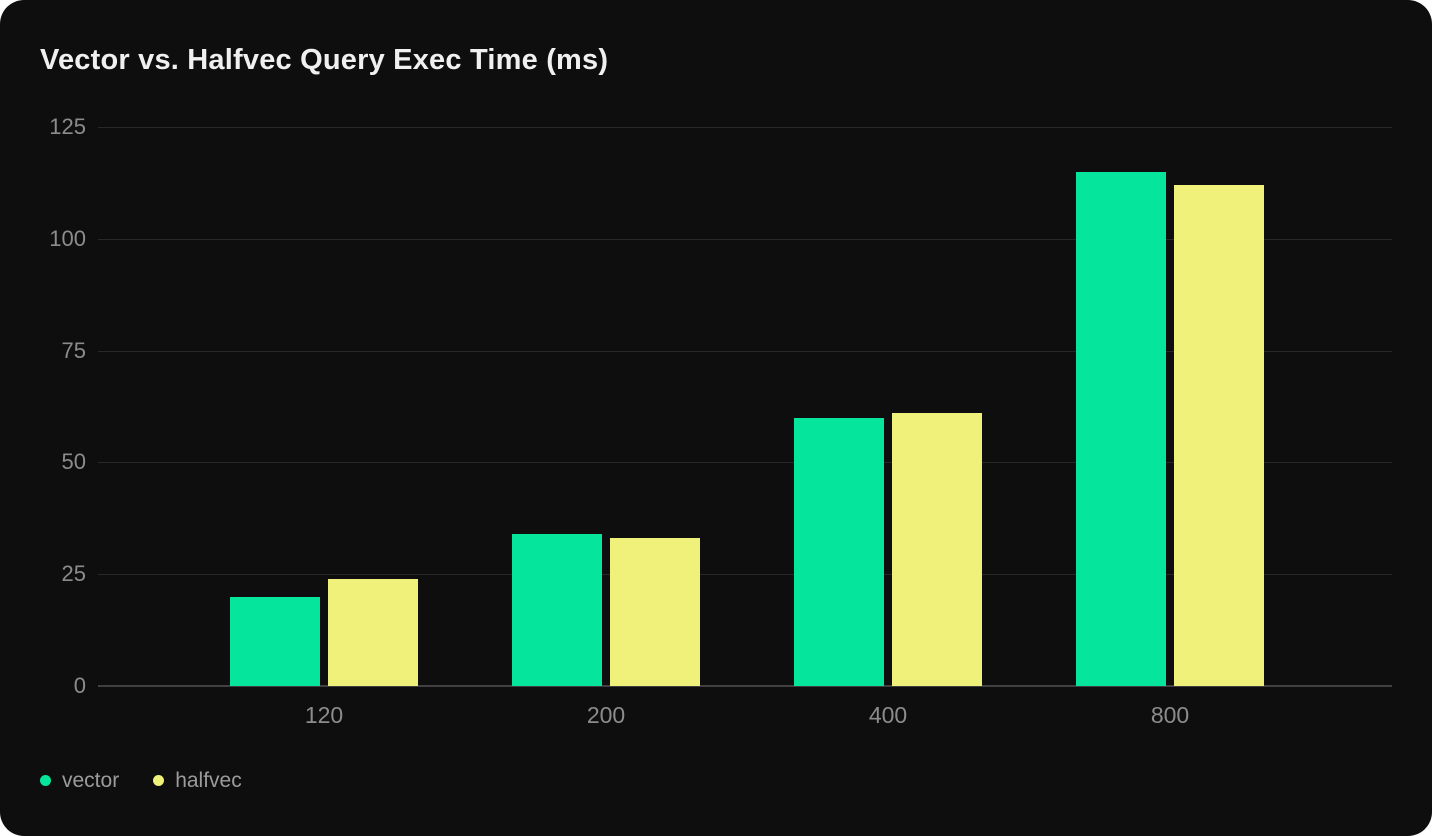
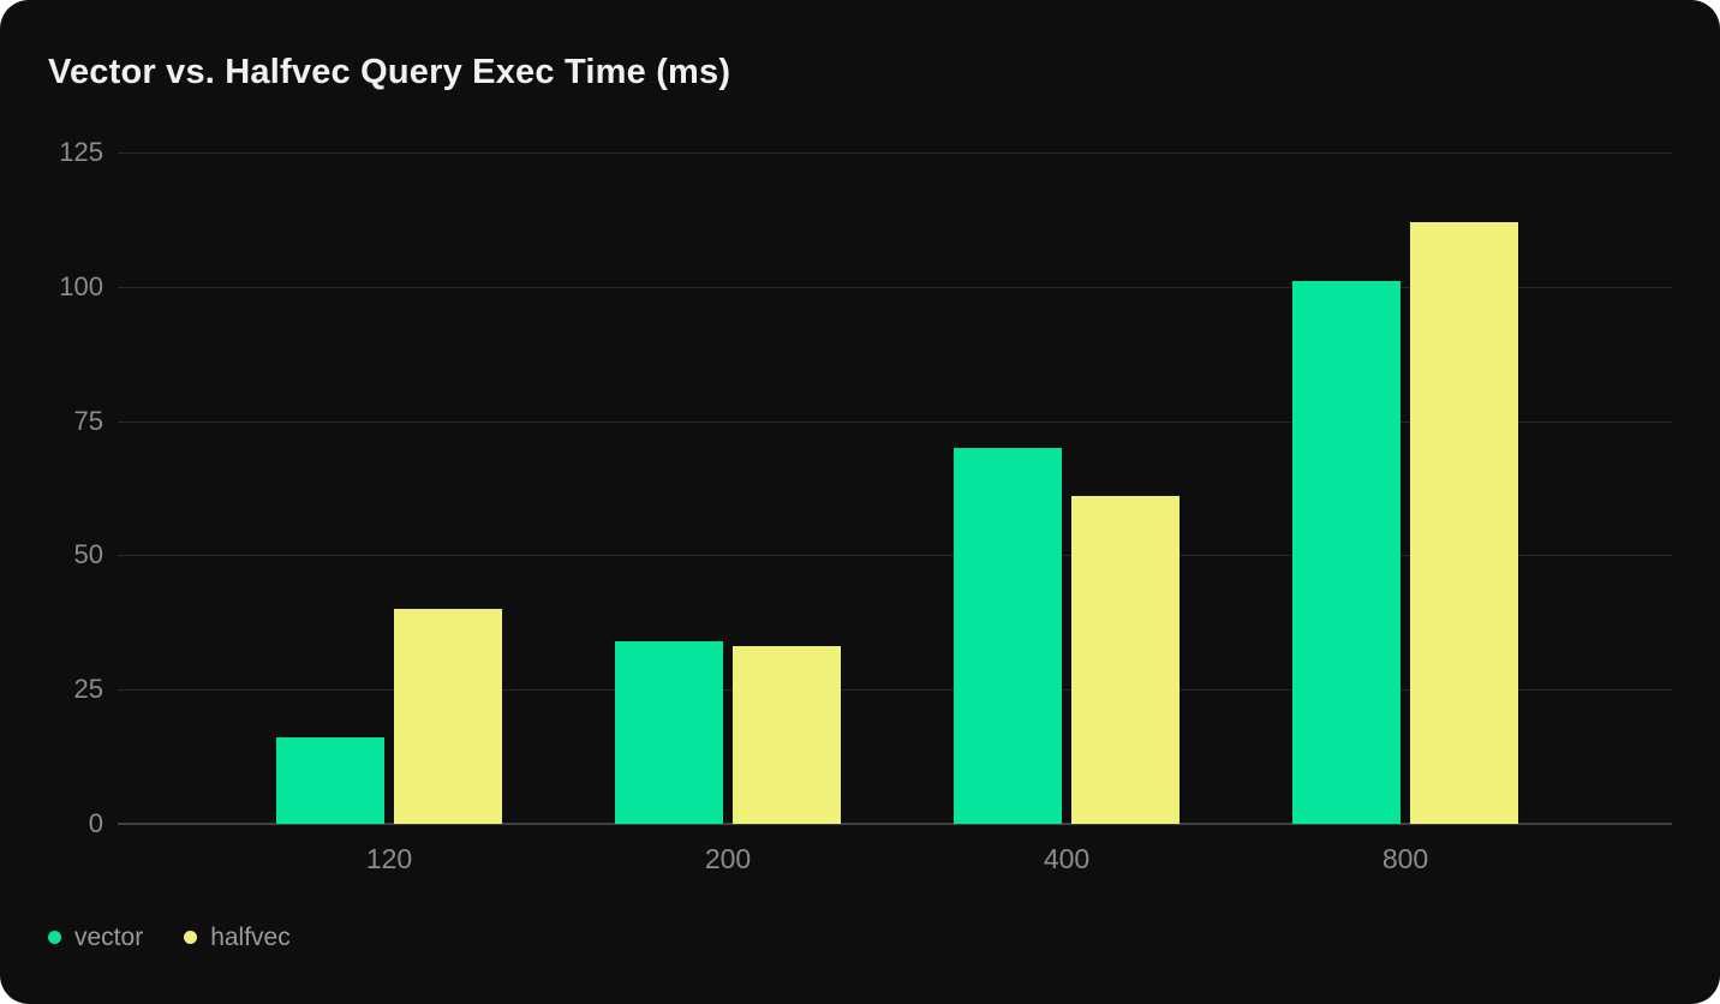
vector/120: 20 -> 16
halfvec/120: 24 -> 40
vector/400: 60 -> 70
vector/800: 115 -> 101
